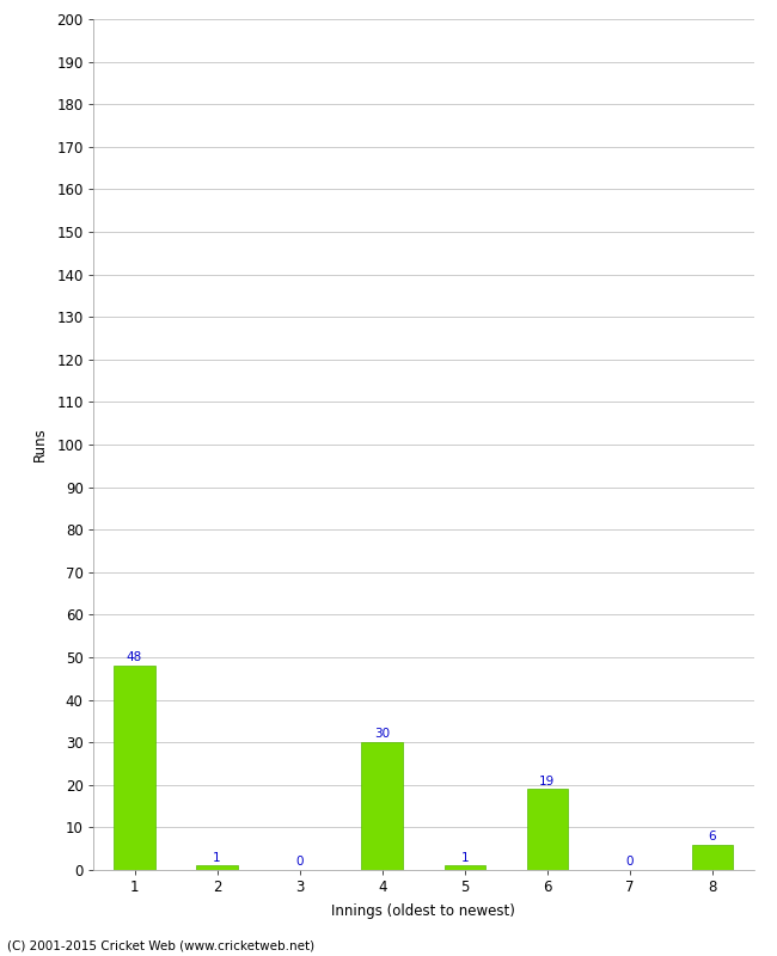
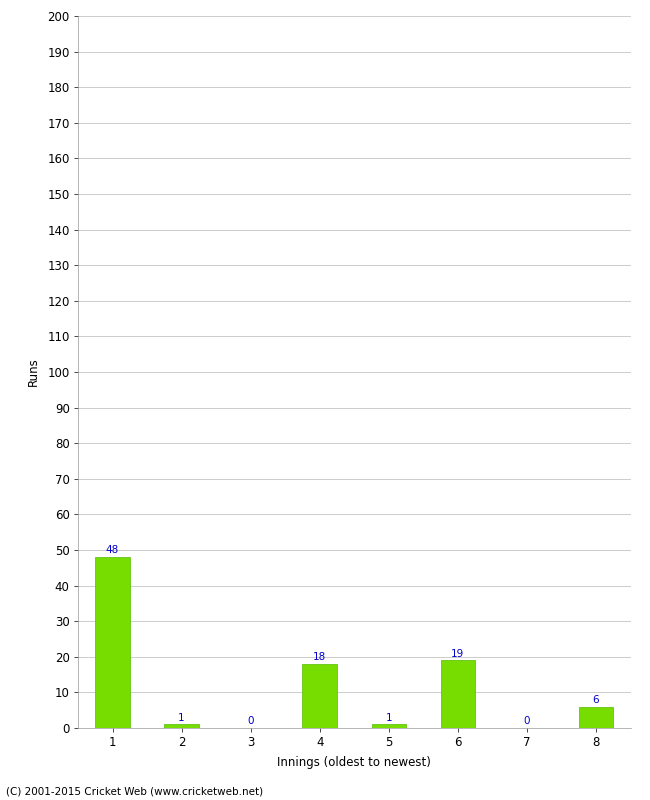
4: 30 -> 18
